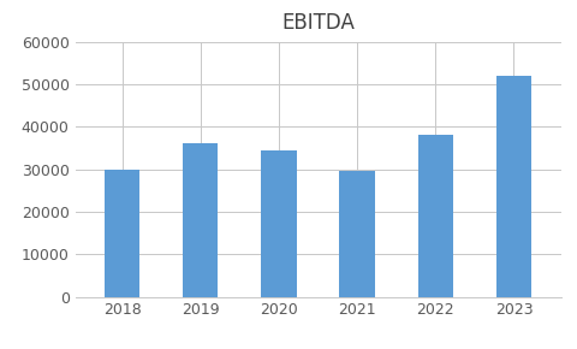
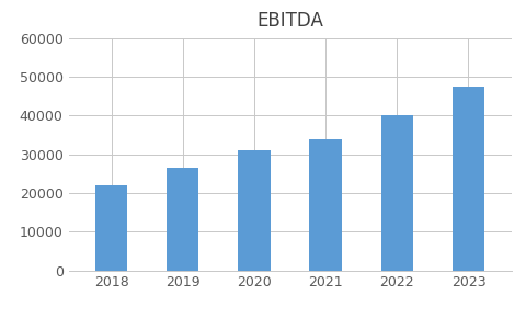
2018: 30000 -> 22000
2019: 36000 -> 26500
2020: 34500 -> 31000
2021: 29500 -> 34000
2022: 38000 -> 40000
2023: 52000 -> 47500
